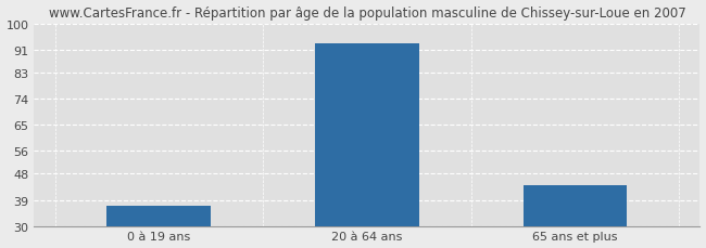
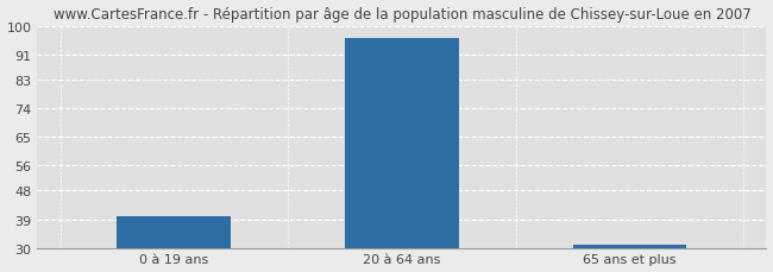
0 à 19 ans: 37 -> 40
20 à 64 ans: 93 -> 96
65 ans et plus: 44 -> 31
